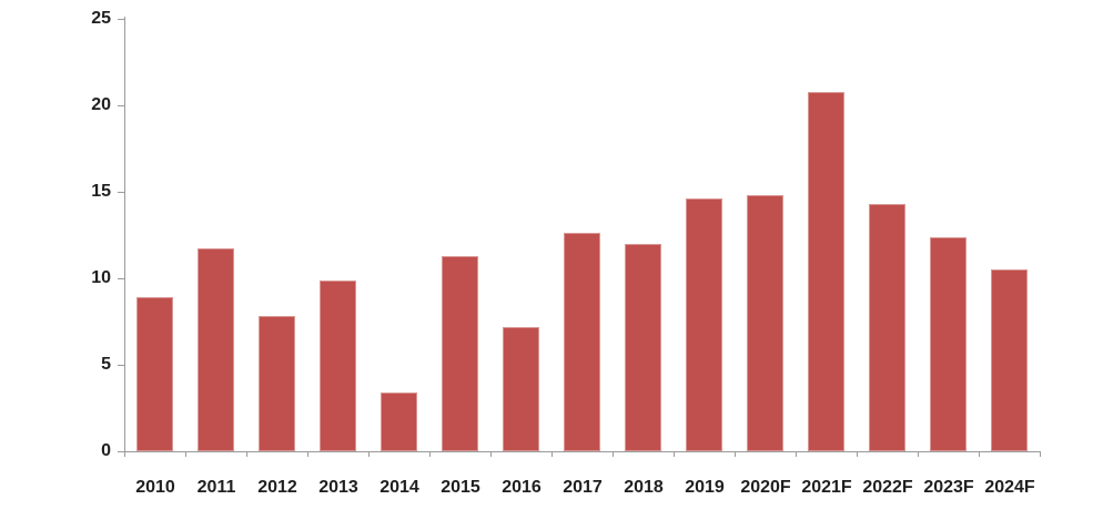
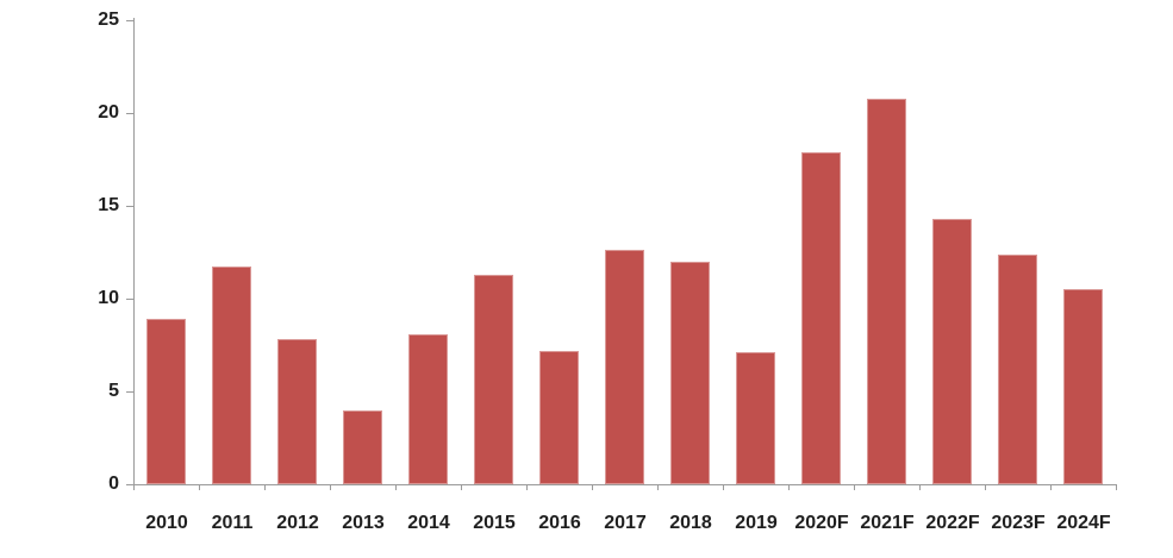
2013: 9.9 -> 4.0
2014: 3.4 -> 8.1
2019: 14.6 -> 7.1
2020F: 14.8 -> 17.9
